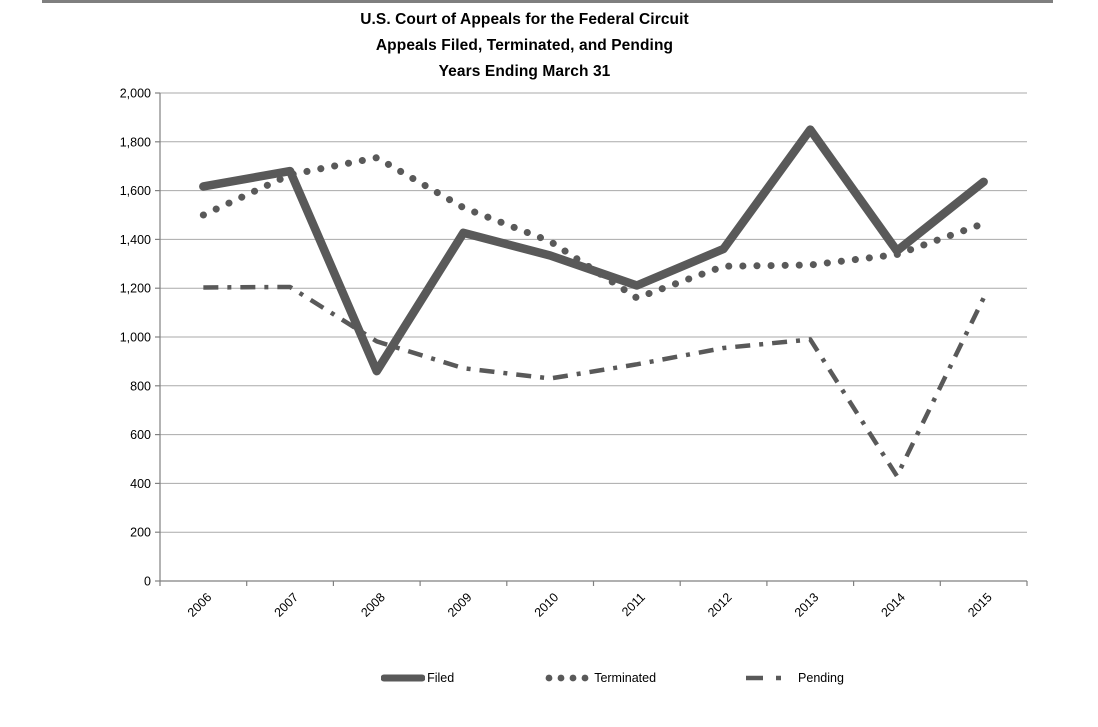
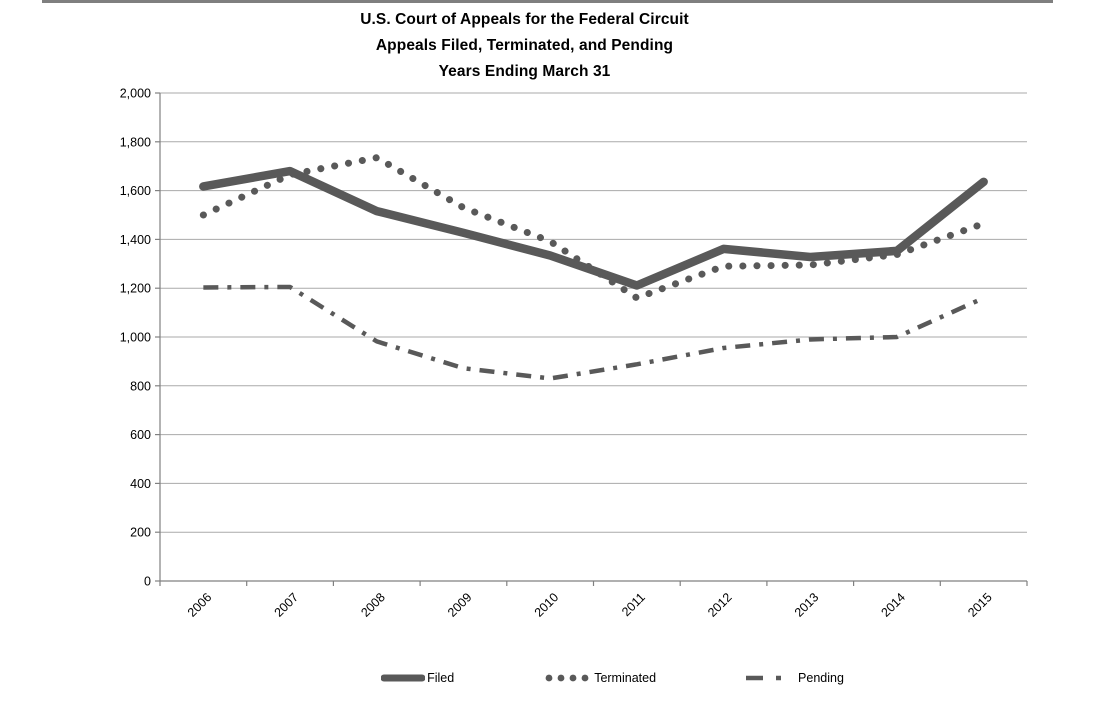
Filed/2008: 860 -> 1520
Filed/2013: 1850 -> 1330
Pending/2014: 430 -> 1000
